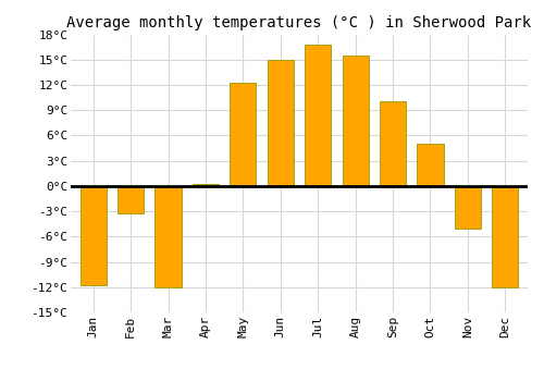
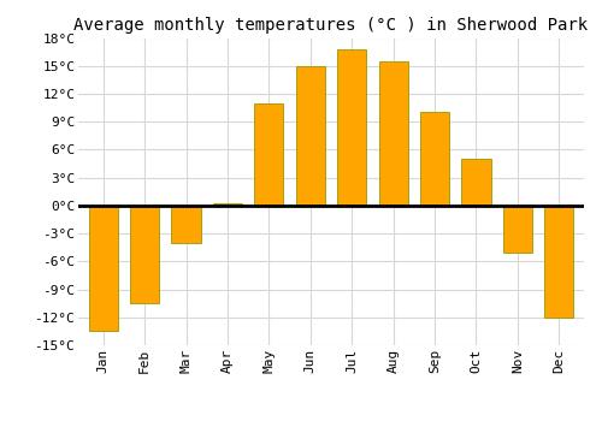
Jan: -11.8°C -> -13.5°C
Feb: -3.2°C -> -10.5°C
Mar: -12.0°C -> -4.0°C
May: 12.2°C -> 11.0°C
